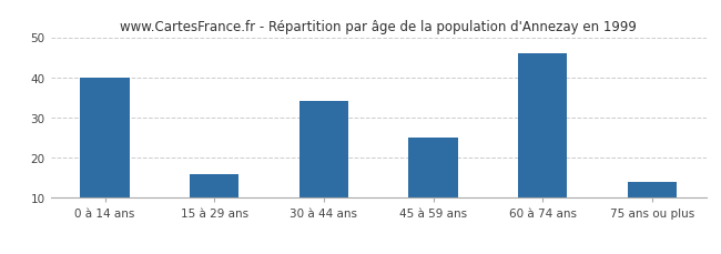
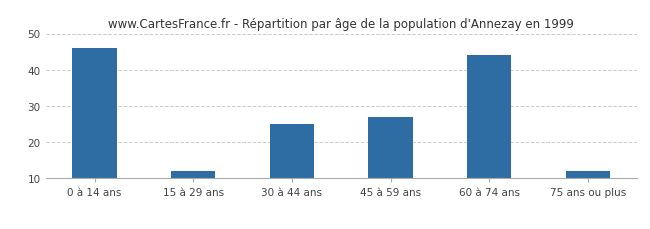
0 à 14 ans: 40 -> 46
15 à 29 ans: 16 -> 12
30 à 44 ans: 34 -> 25
45 à 59 ans: 25 -> 27
60 à 74 ans: 46 -> 44
75 ans ou plus: 14 -> 12
